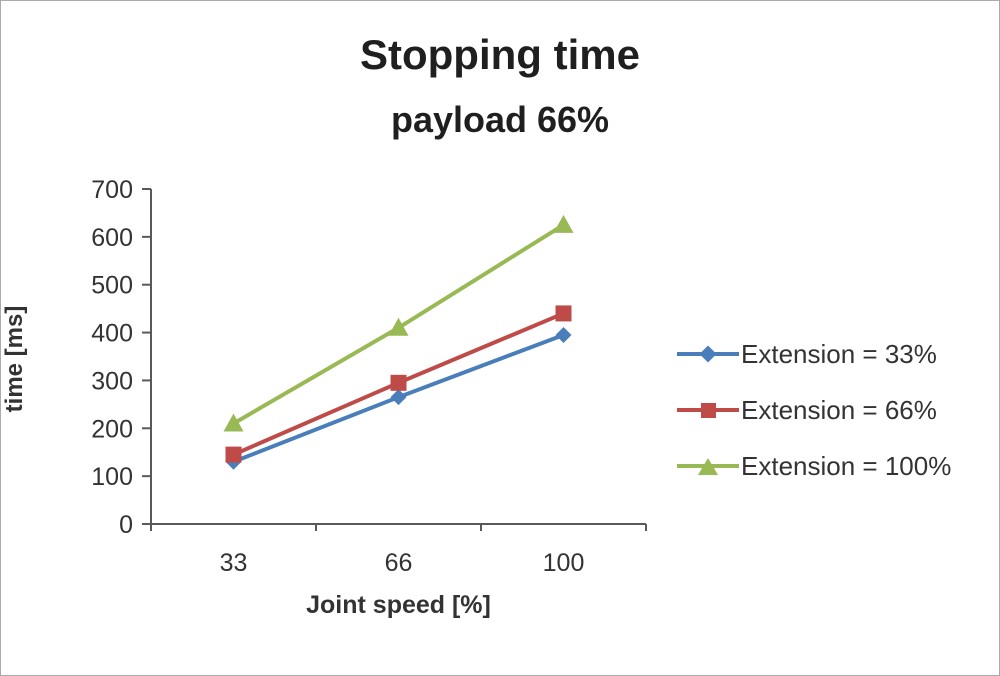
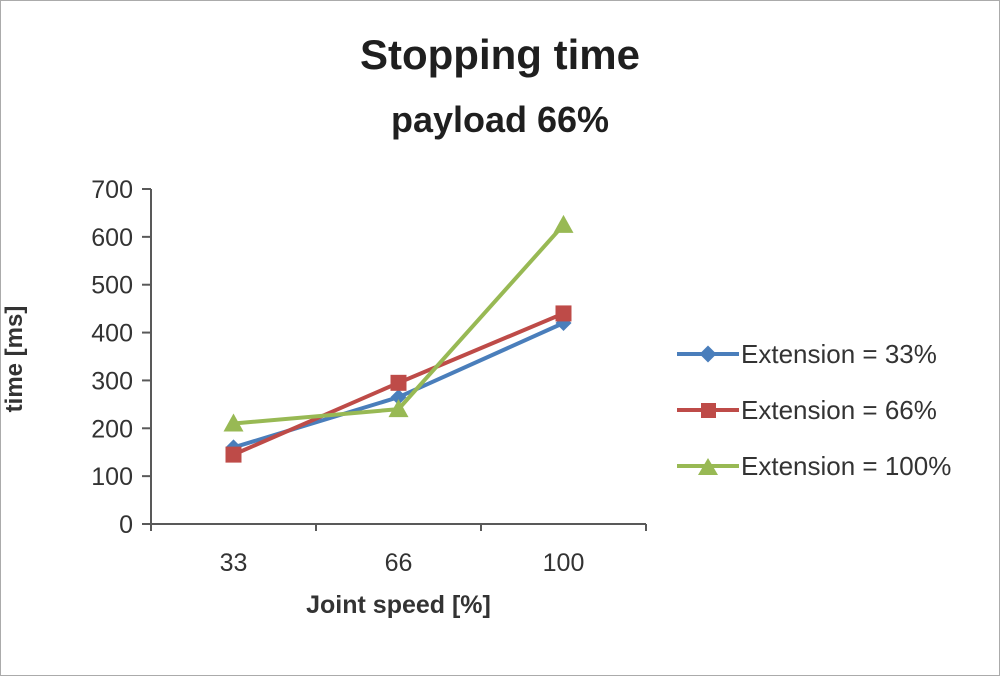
Extension = 33%/33: 130 -> 160
Extension = 100%/66: 410 -> 240
Extension = 33%/100: 400 -> 420
